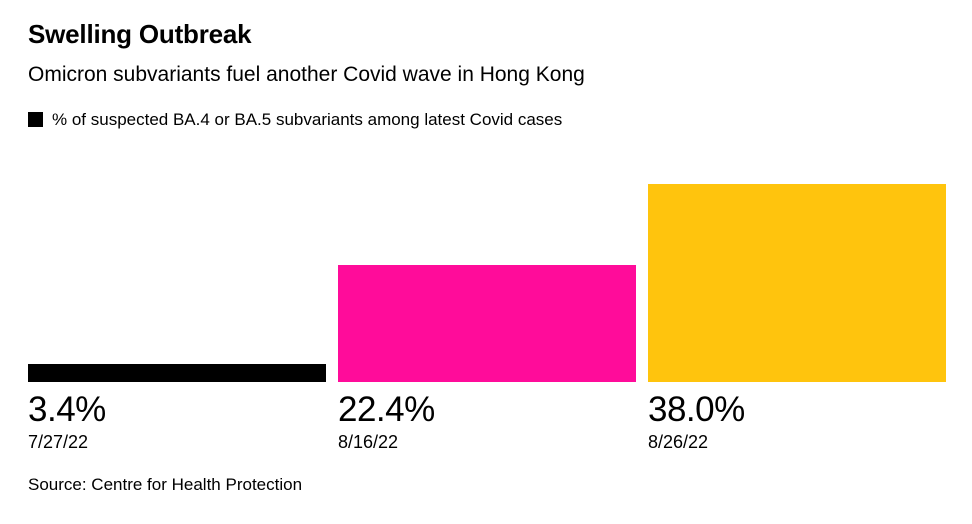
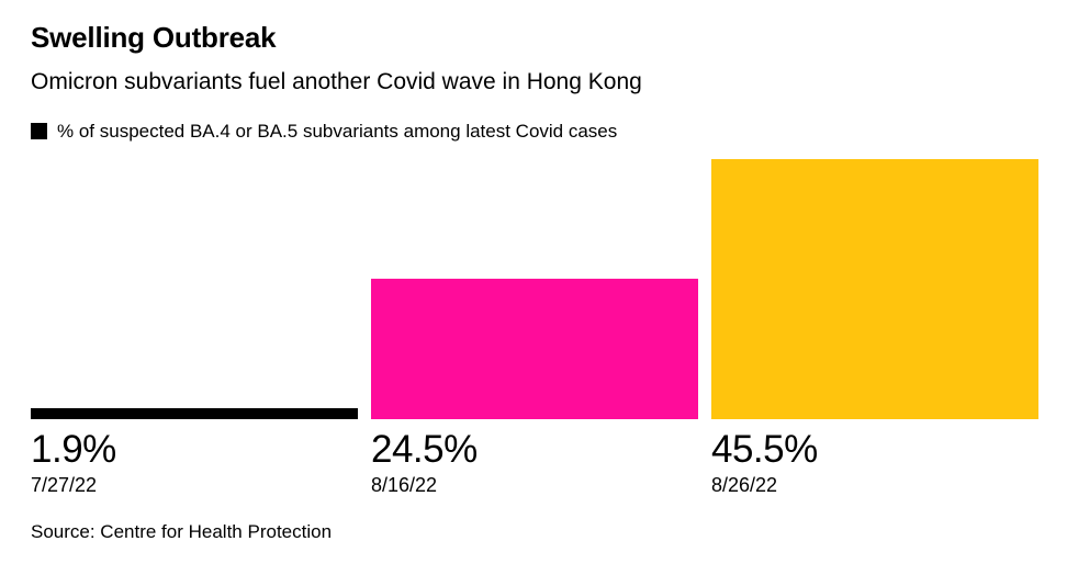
7/27/22: 3.4% -> 1.9%
8/16/22: 22.4% -> 24.5%
8/26/22: 38.0% -> 45.5%
